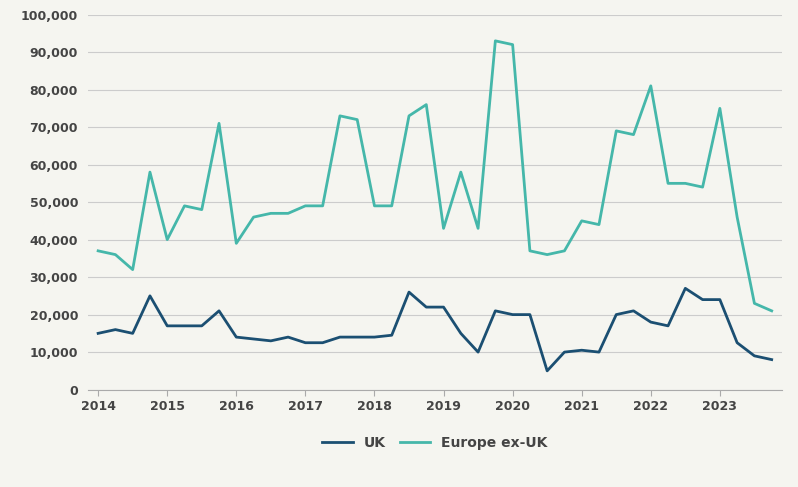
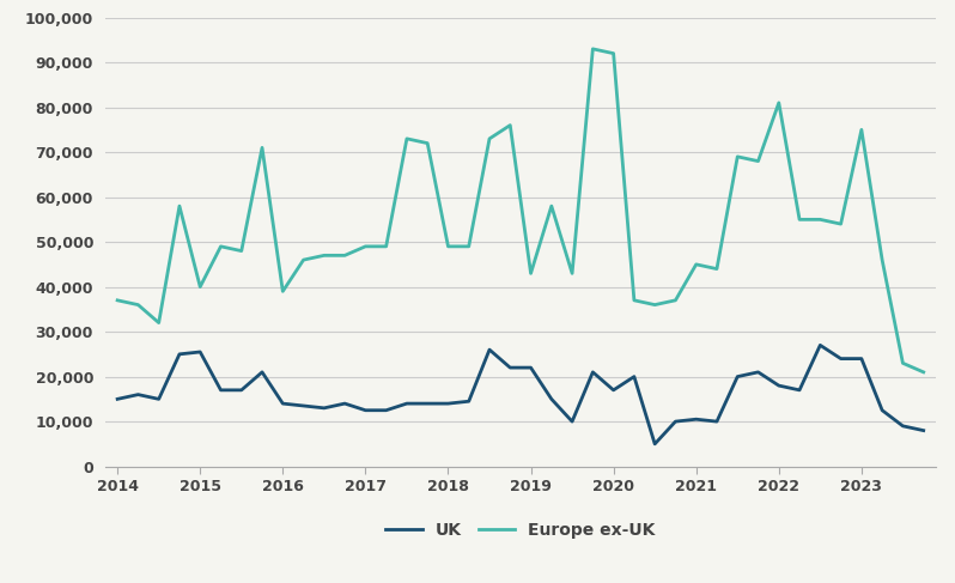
UK/2015: 17,000 -> 25,500
UK/2020: 20,000 -> 17,000
